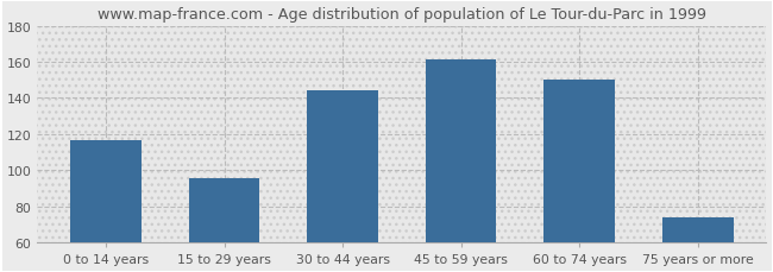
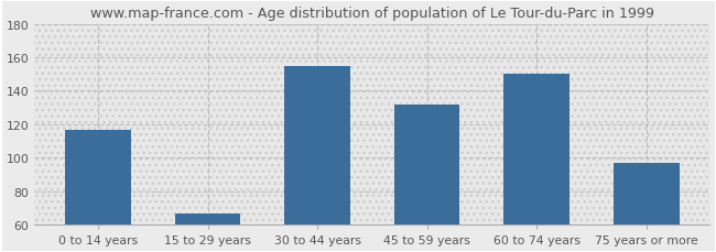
15 to 29 years: 96 -> 67
30 to 44 years: 144 -> 155
45 to 59 years: 161 -> 132
75 years or more: 74 -> 97
